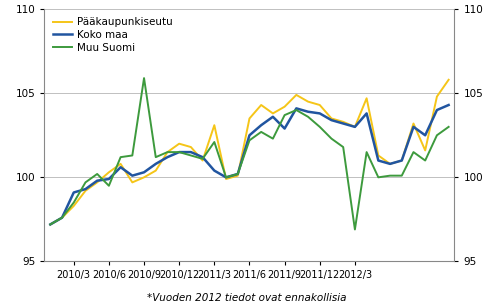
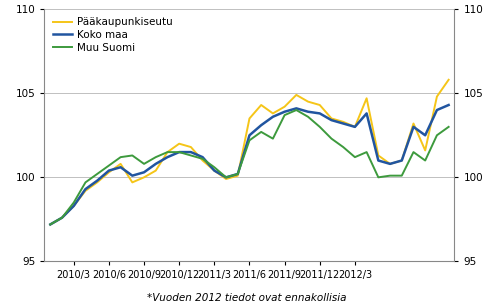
Koko maa/2010/3: 99.1 -> 98.3
Koko maa/2010/6: 99.9 -> 100.4
Muu Suomi/2010/6: 99.5 -> 100.7
Muu Suomi/2010/9: 105.9 -> 100.8
Pääkaupunkiseutu/2011/3: 103.1 -> 100.4
Muu Suomi/2011/3: 102.1 -> 100.6
Koko maa/2011/9: 102.9 -> 103.9
Muu Suomi/2012/3: 96.9 -> 101.2
